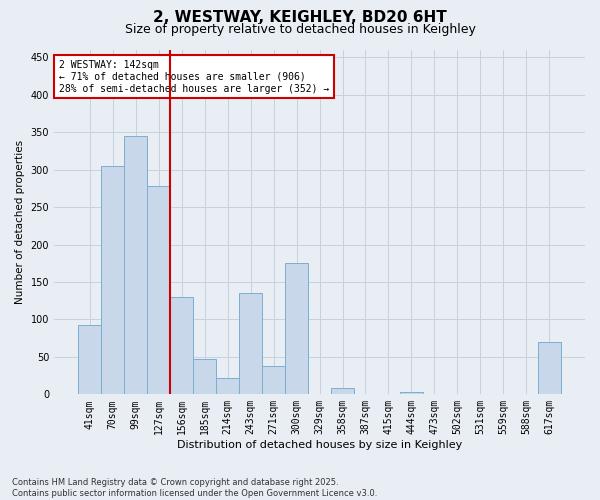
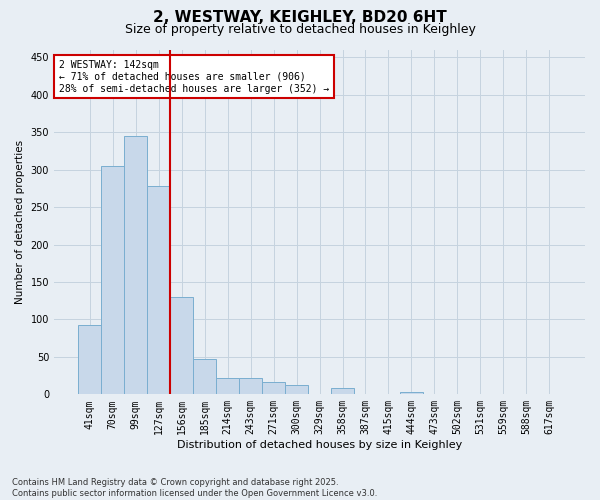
243sqm: 136 -> 22
271sqm: 38 -> 17
300sqm: 176 -> 12
617sqm: 70 -> 1
